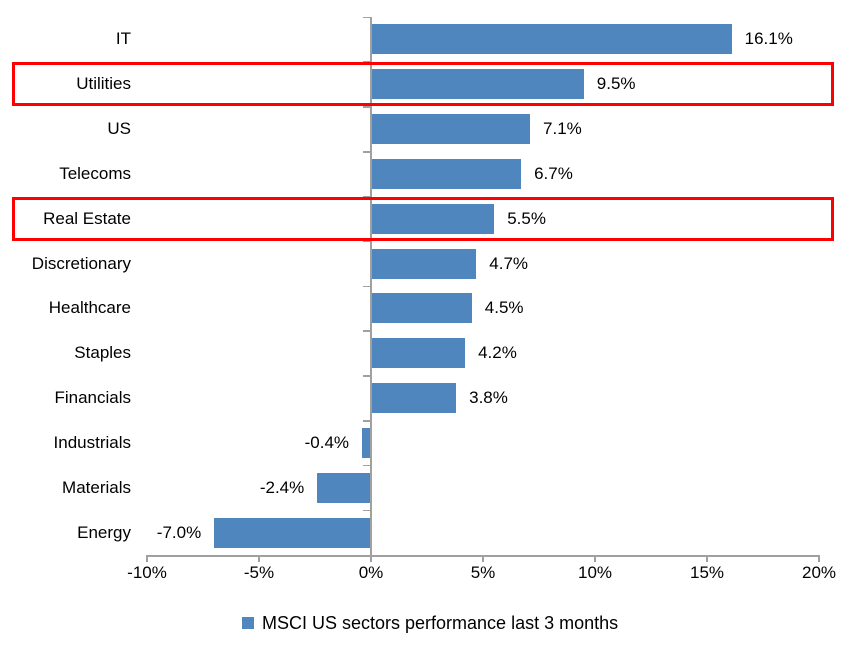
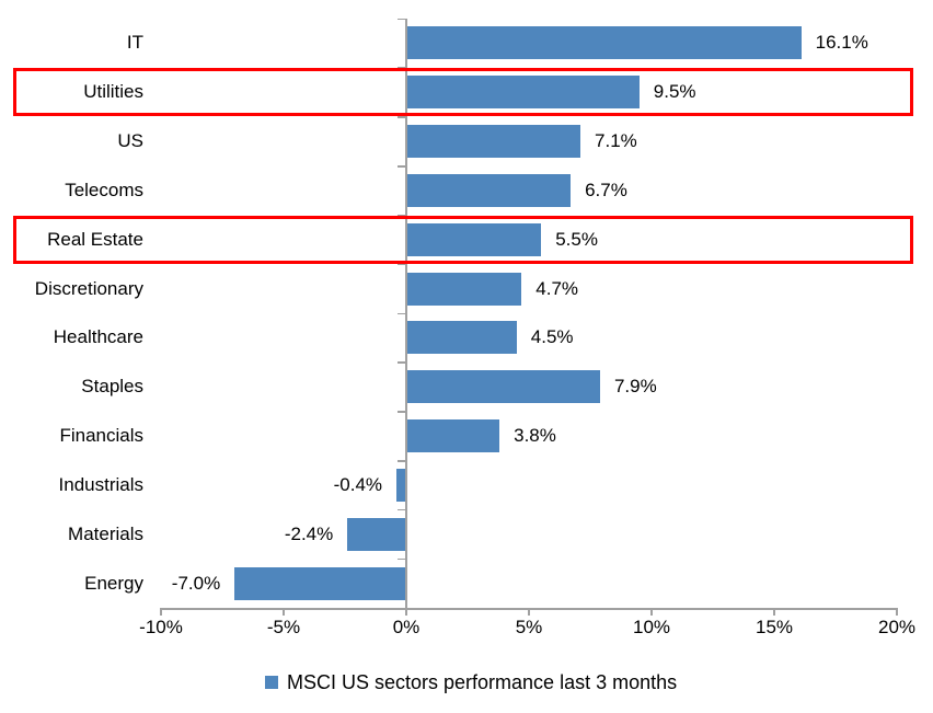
Staples: 4.2% -> 7.9%
